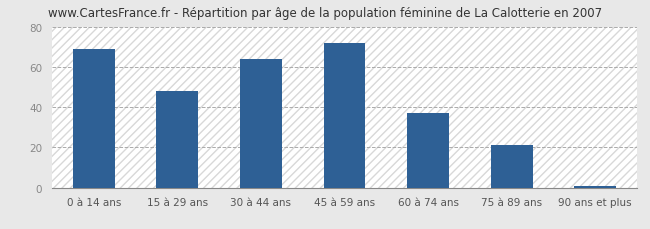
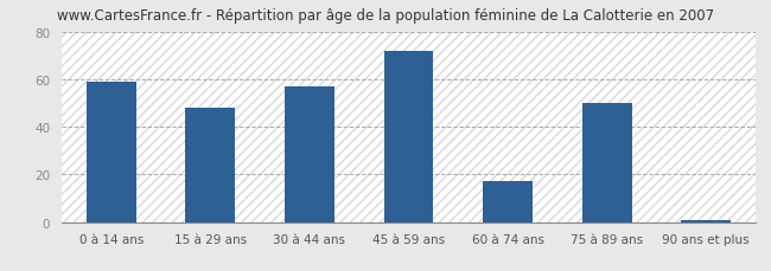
0 à 14 ans: 69 -> 59
30 à 44 ans: 64 -> 57
60 à 74 ans: 37 -> 17
75 à 89 ans: 21 -> 50
